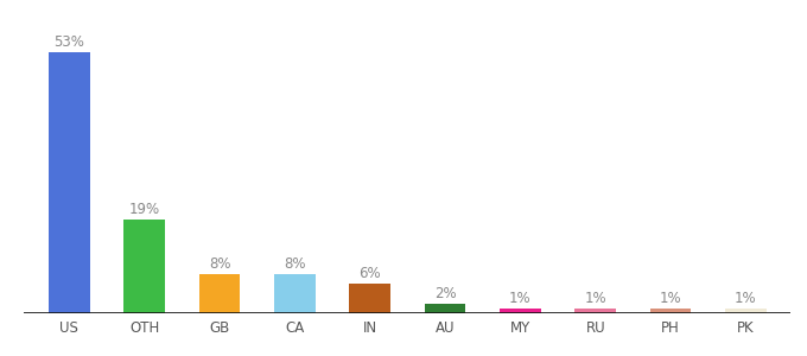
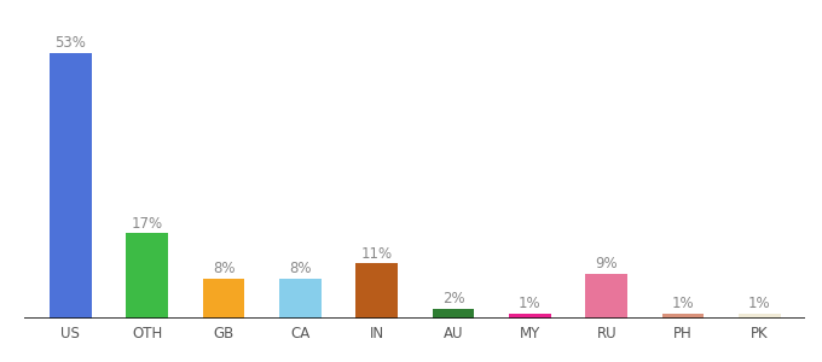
OTH: 19% -> 17%
IN: 6% -> 11%
RU: 1% -> 9%
